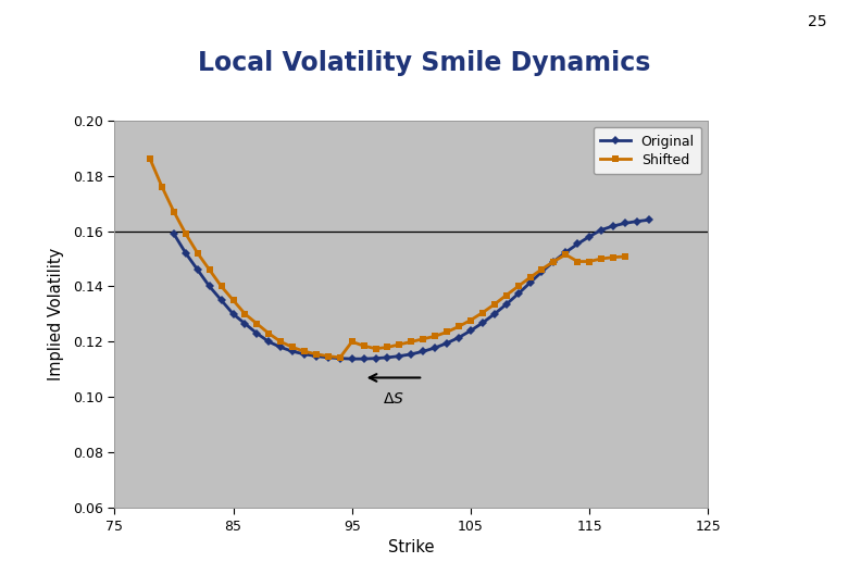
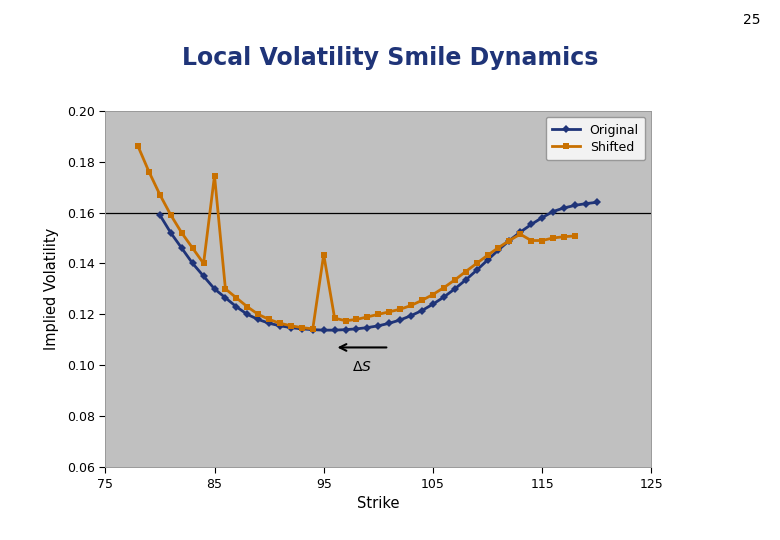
Shifted/85: 0.1350 -> 0.1745
Shifted/95: 0.1200 -> 0.1435
